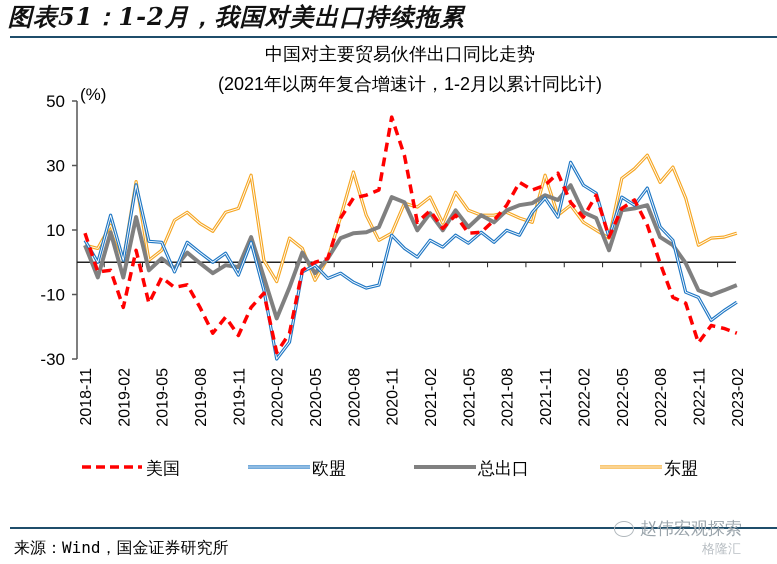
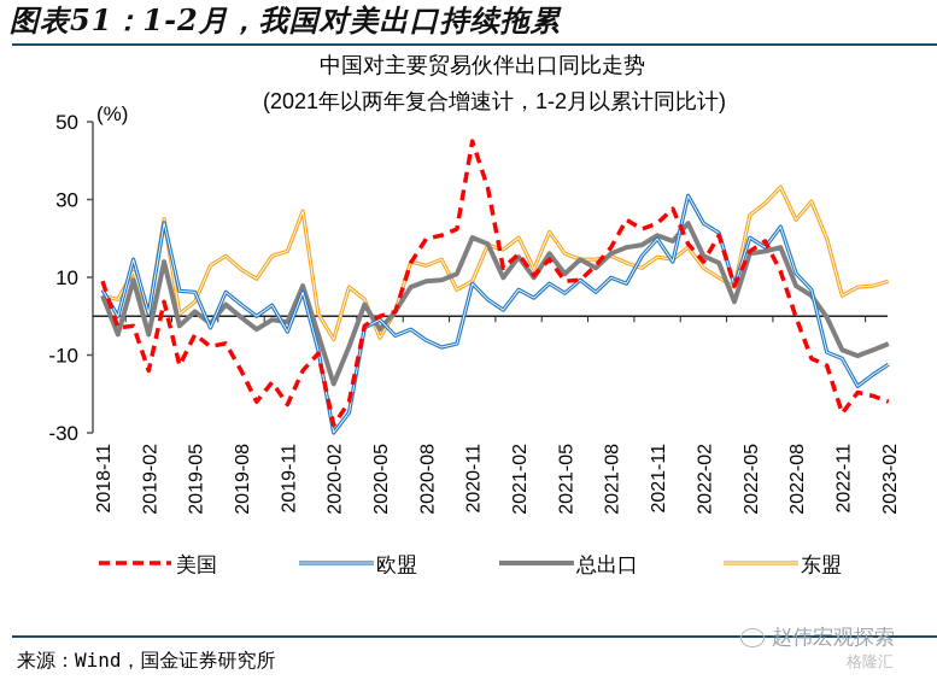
东盟/2020-08: 28 -> 13
东盟/2021-11: 27 -> 15
